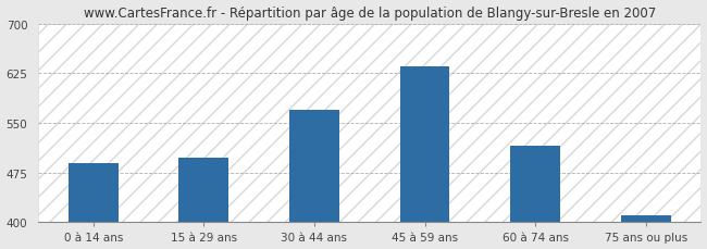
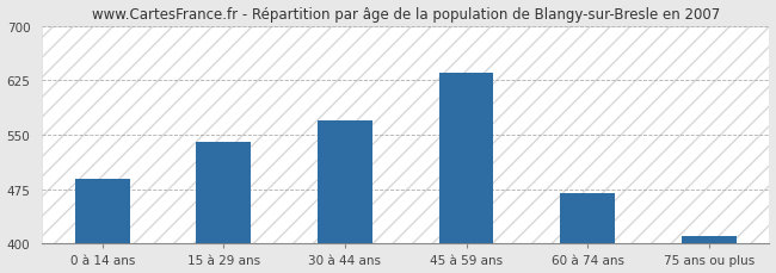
15 à 29 ans: 498 -> 540
60 à 74 ans: 516 -> 470
